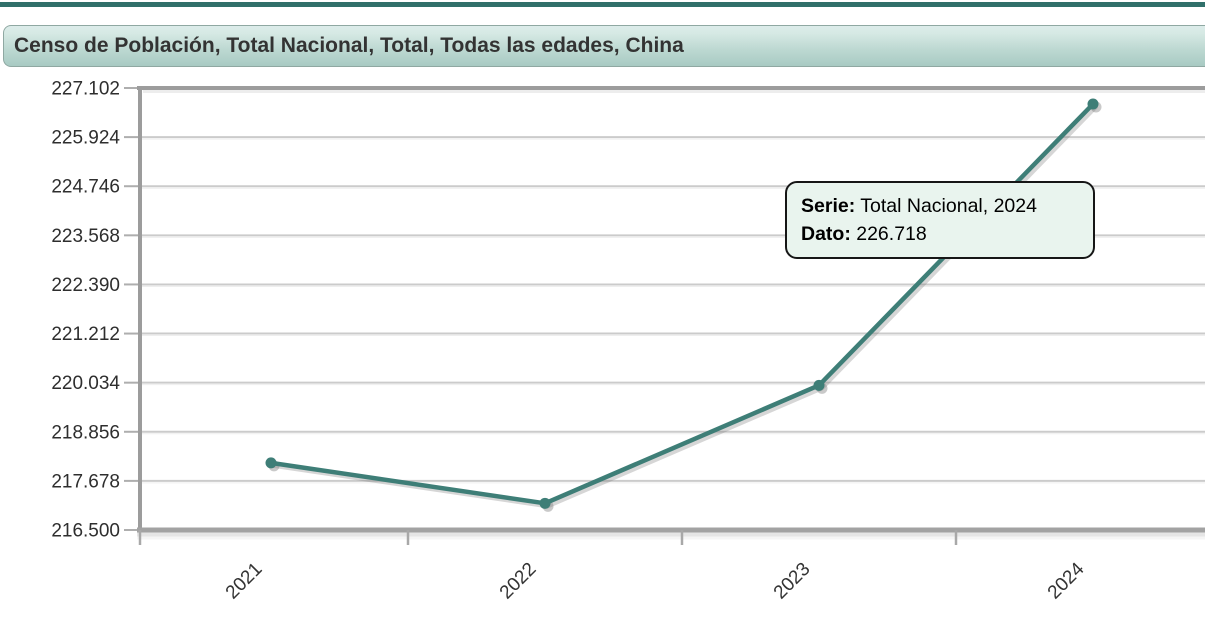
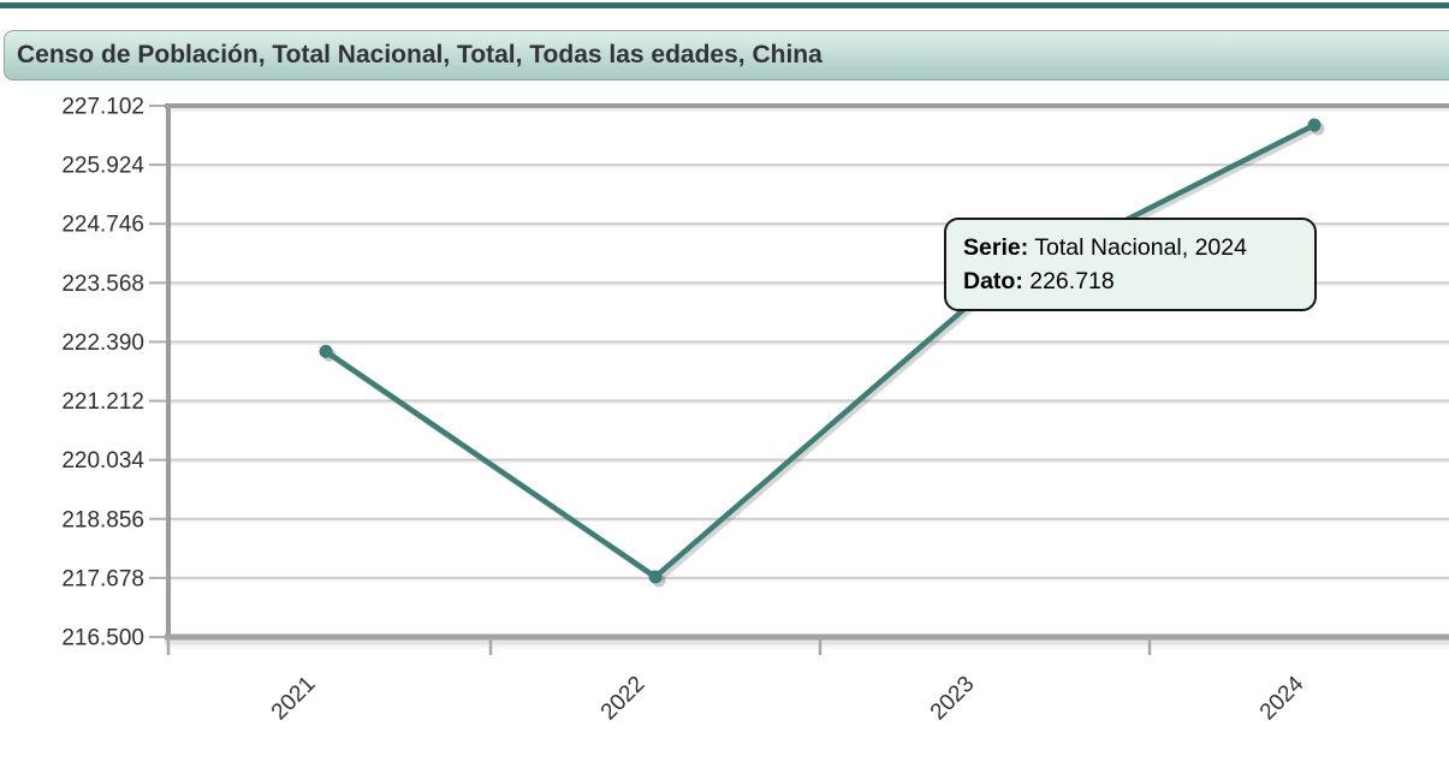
2021: 218.1 -> 222.2
2022: 217.1 -> 217.7
2023: 220.0 -> 223.4
